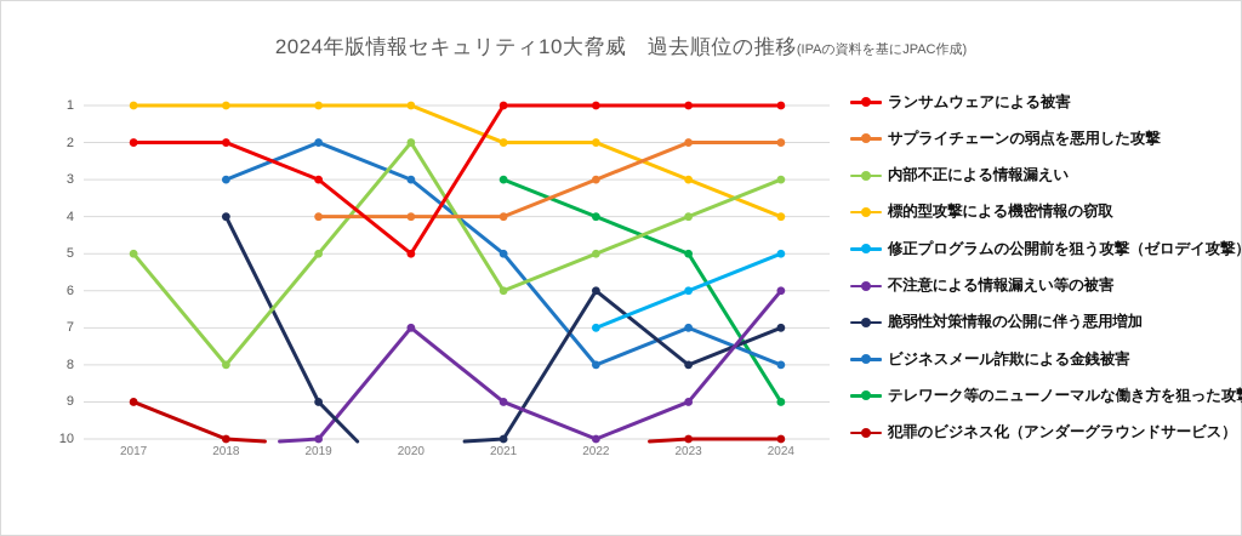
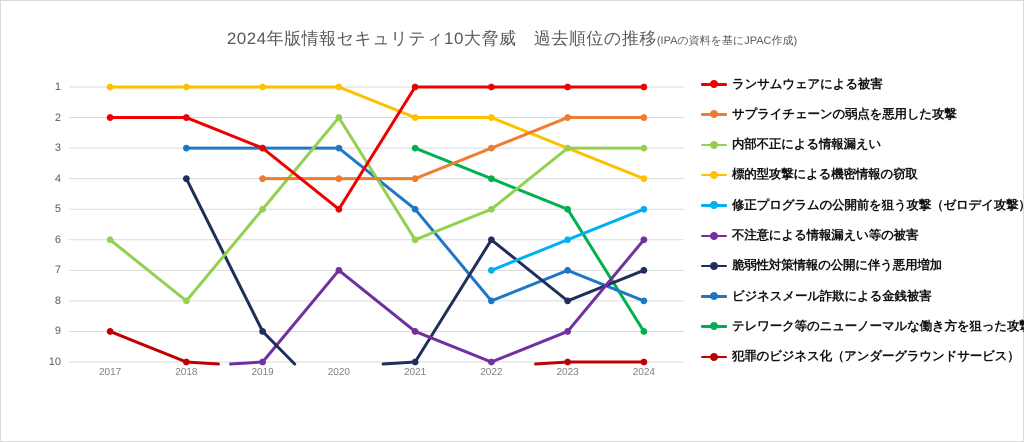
内部不正による情報漏えい/2017: 5 -> 6
ビジネスメール詐欺による金銭被害/2019: 2 -> 3
内部不正による情報漏えい/2023: 4 -> 3
